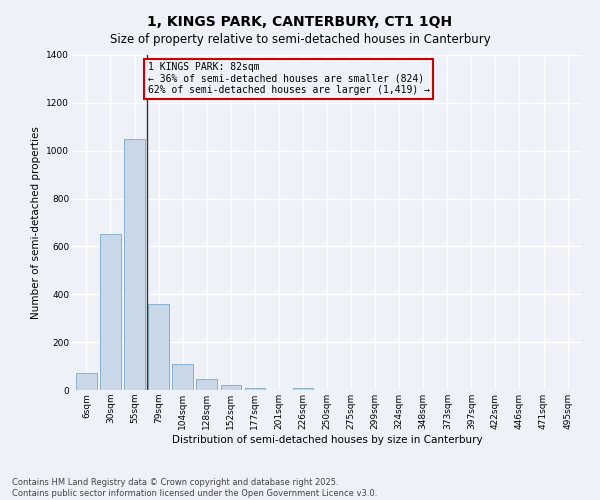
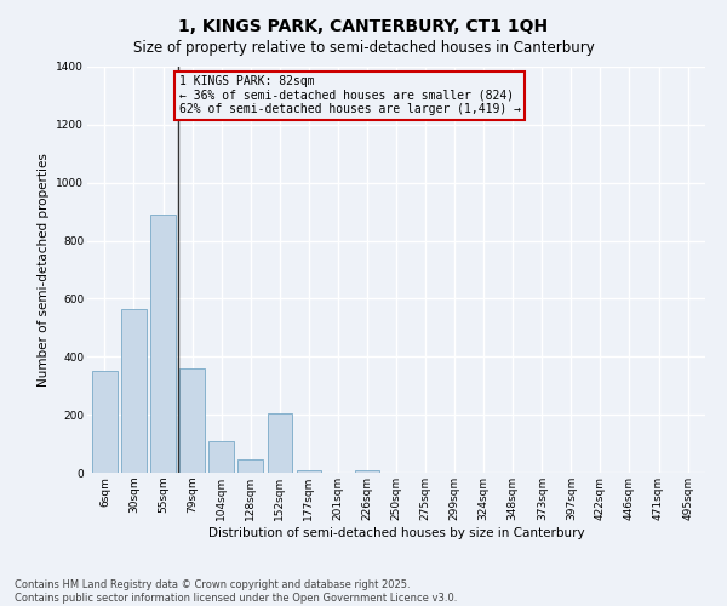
6sqm: 70 -> 350
30sqm: 650 -> 565
55sqm: 1050 -> 890
152sqm: 20 -> 205
